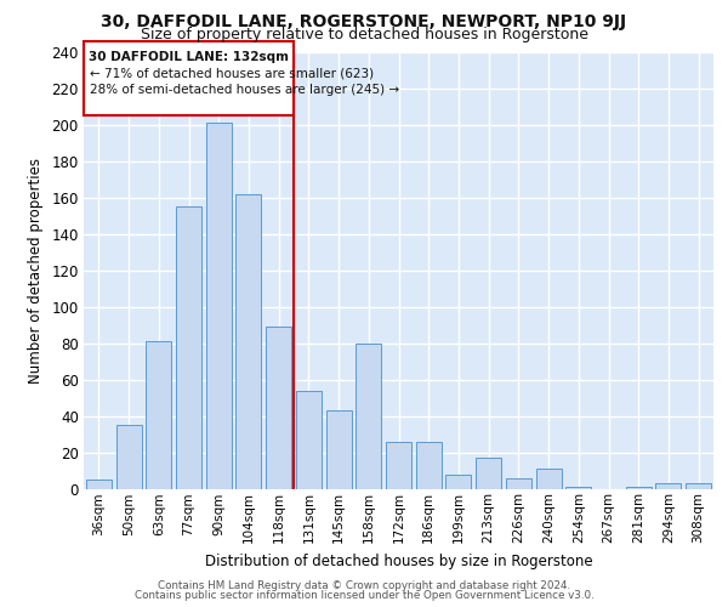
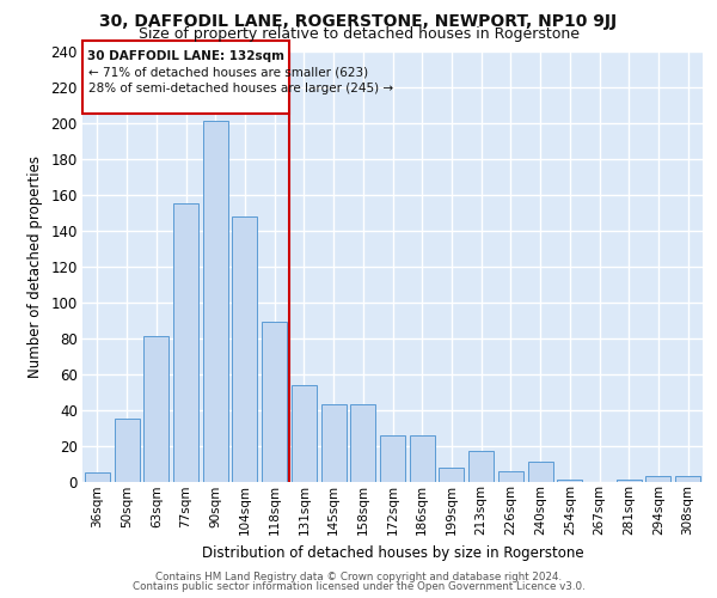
104sqm: 162 -> 148
158sqm: 80 -> 43
